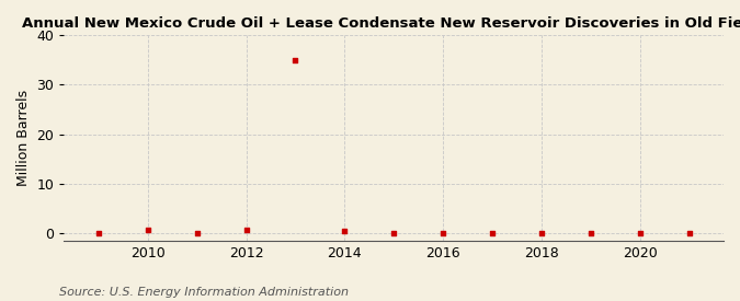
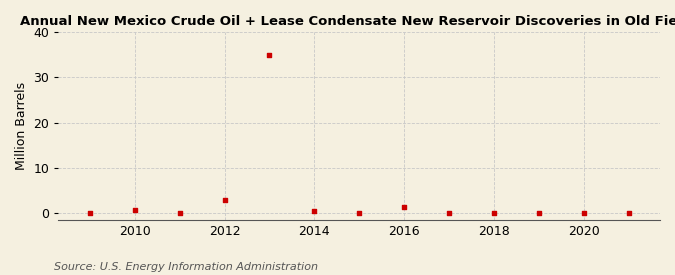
2012: 0.7 -> 3.0
2016: 0.1 -> 1.5
